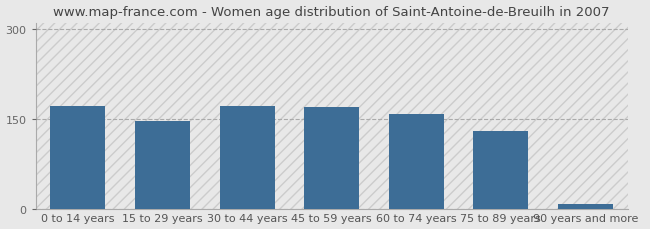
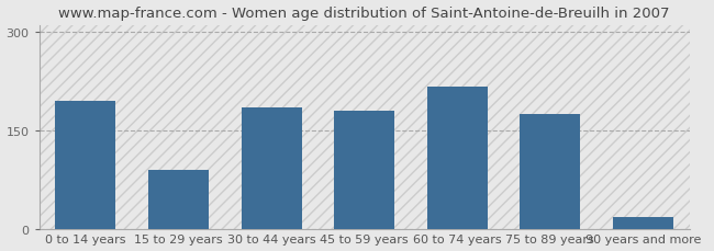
0 to 14 years: 172 -> 194
15 to 29 years: 146 -> 90
30 to 44 years: 172 -> 184
45 to 59 years: 170 -> 180
60 to 74 years: 158 -> 216
75 to 89 years: 130 -> 174
90 years and more: 8 -> 18
